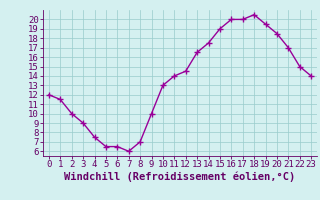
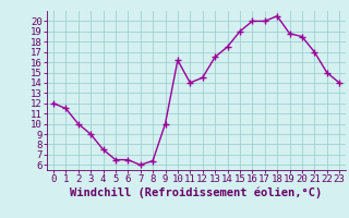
8: 7.0 -> 6.4
10: 13.0 -> 16.2
19: 19.5 -> 18.8
